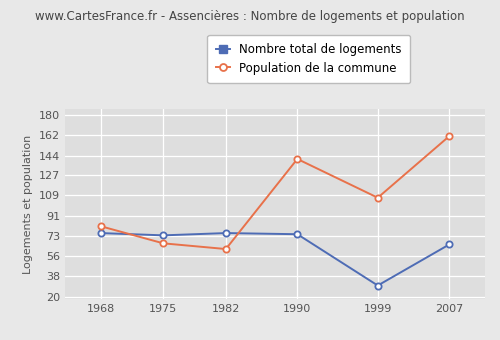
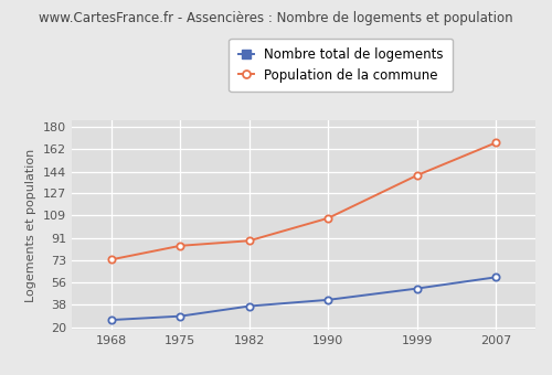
Nombre total de logements/1968: 76 -> 26
Population de la commune/1968: 82 -> 74
Nombre total de logements/1975: 74 -> 29
Population de la commune/1975: 67 -> 85
Nombre total de logements/1982: 76 -> 37
Population de la commune/1982: 62 -> 89
Nombre total de logements/1990: 75 -> 42
Population de la commune/1990: 141 -> 107
Nombre total de logements/1999: 30 -> 51
Population de la commune/1999: 107 -> 141
Nombre total de logements/2007: 66 -> 60
Population de la commune/2007: 161 -> 167
